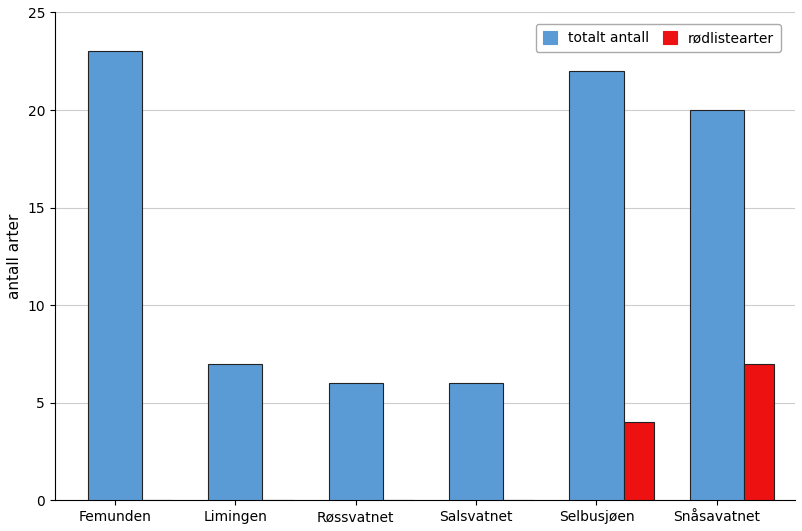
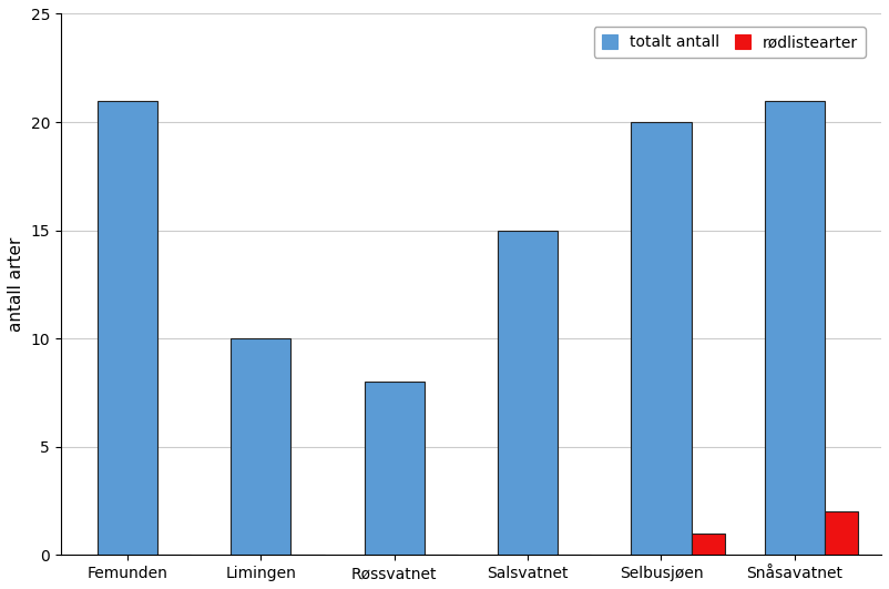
totalt antall/Femunden: 23 -> 21
totalt antall/Limingen: 7 -> 10
totalt antall/Røssvatnet: 6 -> 8
totalt antall/Salsvatnet: 6 -> 15
totalt antall/Selbusjøen: 22 -> 20
rødlistearter/Selbusjøen: 4 -> 1
totalt antall/Snåsavatnet: 20 -> 21
rødlistearter/Snåsavatnet: 7 -> 2
